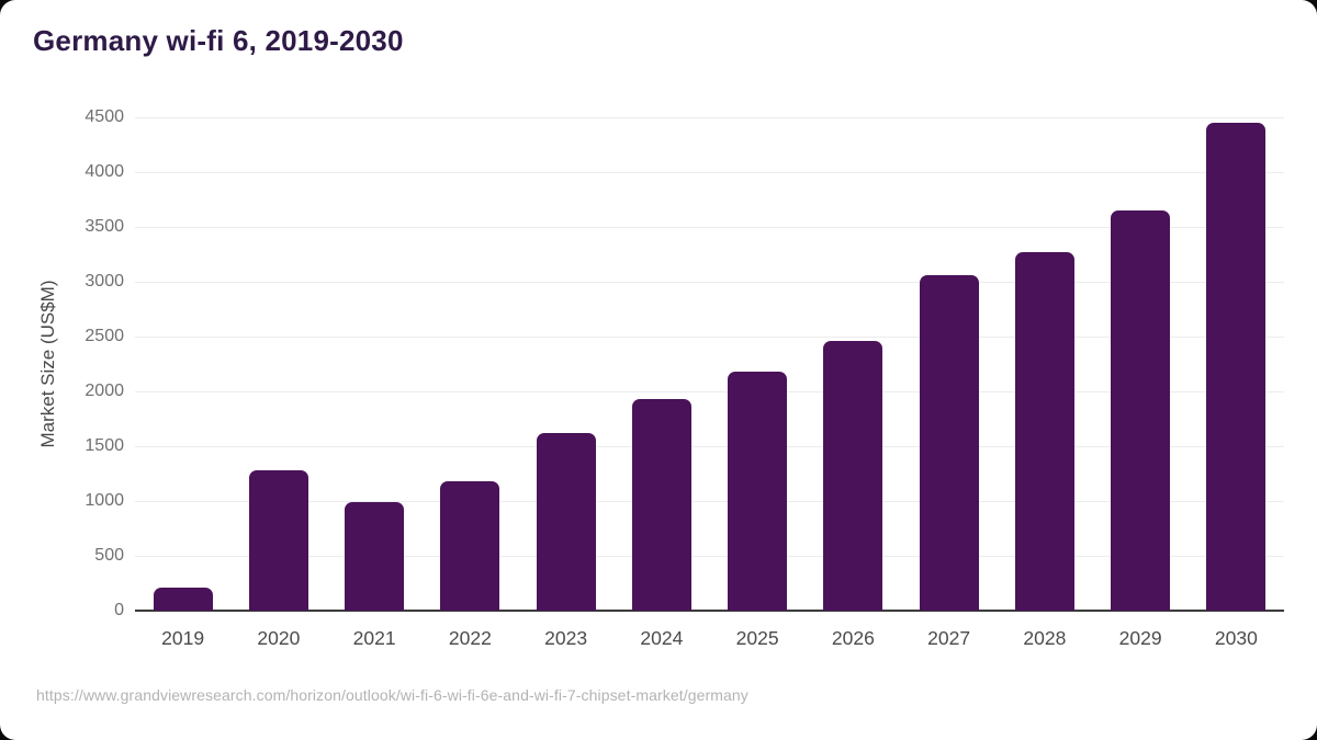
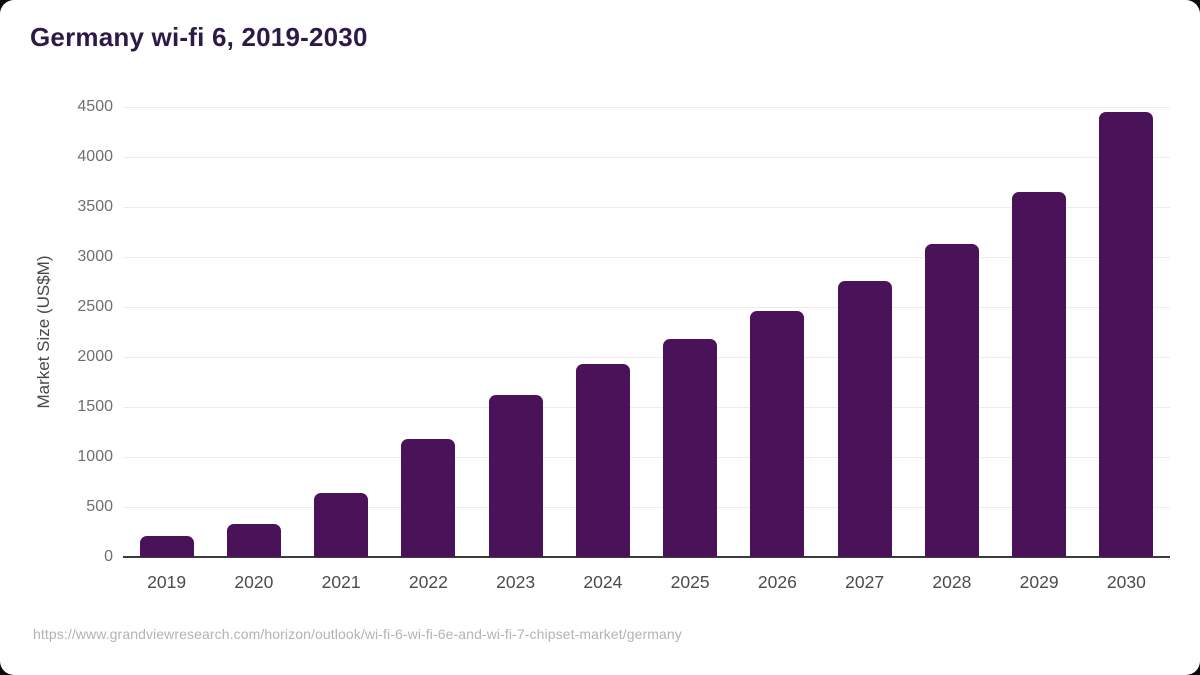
2020: 1280 -> 330
2021: 990 -> 640
2027: 3060 -> 2760
2028: 3270 -> 3140
